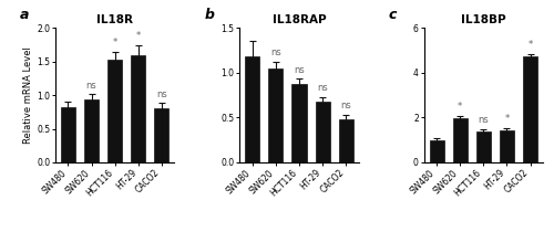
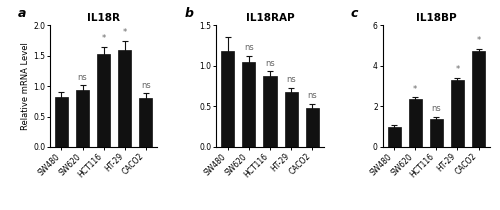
IL18BP/SW620: 1.97 -> 2.35
IL18BP/HT-29: 1.42 -> 3.30
